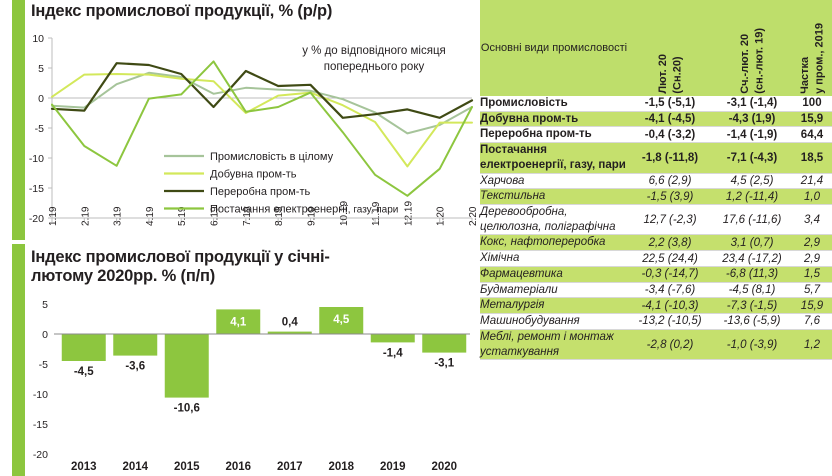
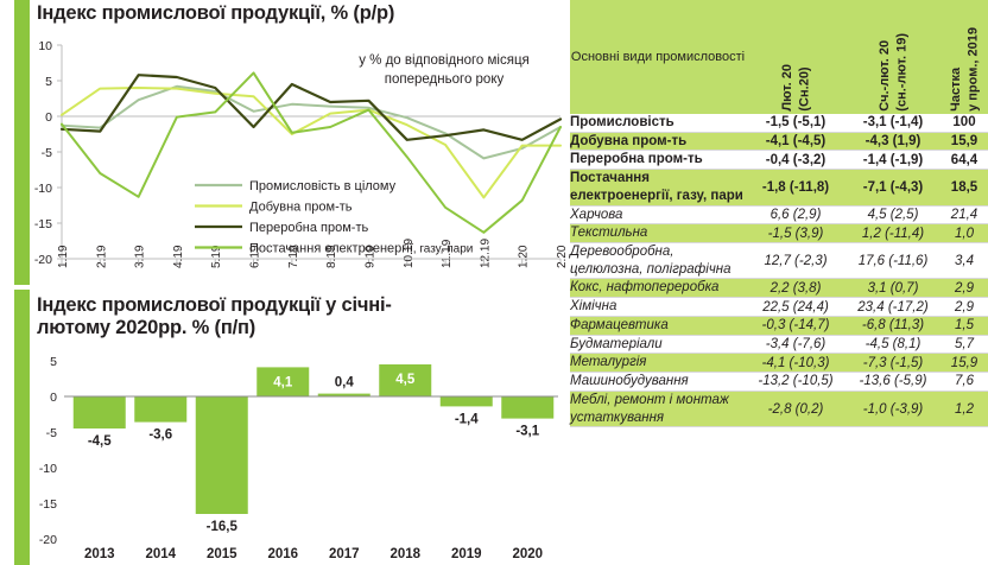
Індекс промислової продукції у січні-лютому 2020рр. % (п/п)/2015: -10,6 -> -16,5
